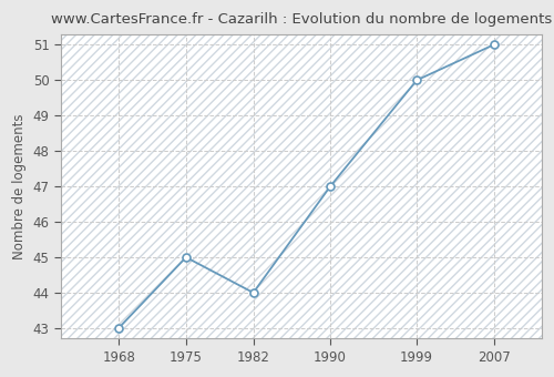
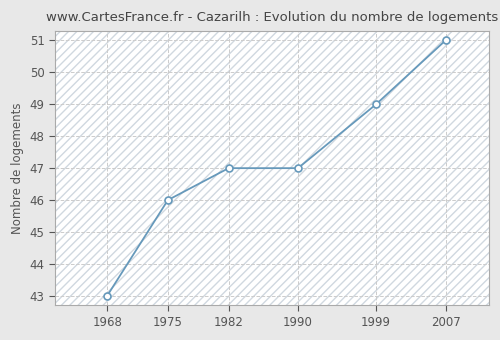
1975: 45 -> 46
1982: 44 -> 47
1999: 50 -> 49
